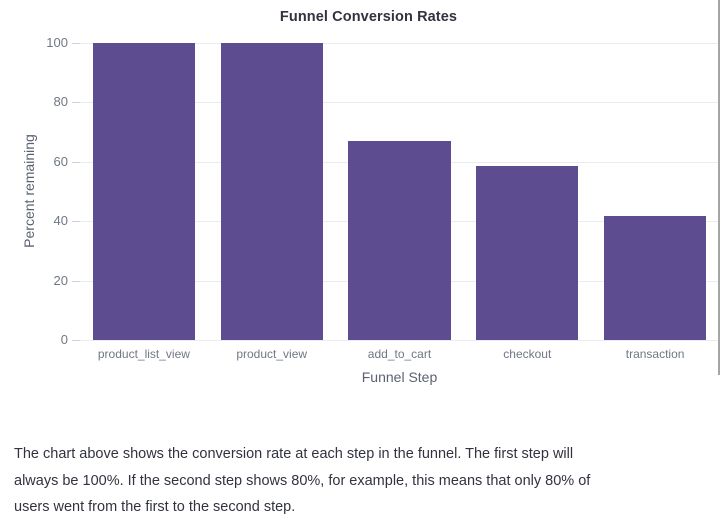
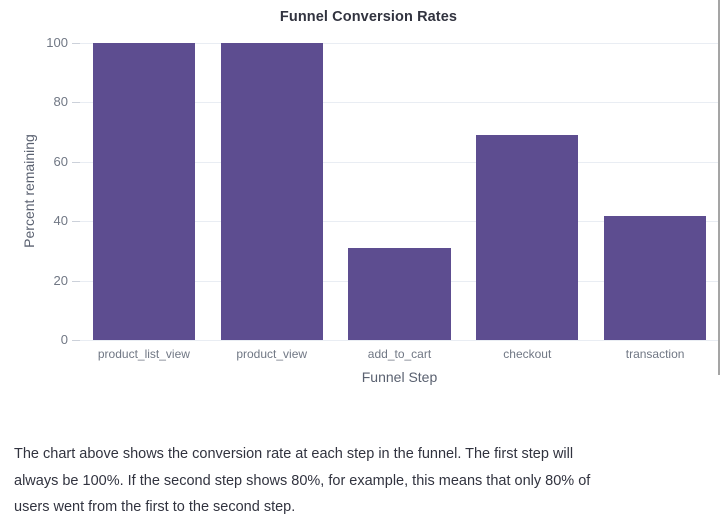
add_to_cart: 67 -> 31
checkout: 58 -> 69
